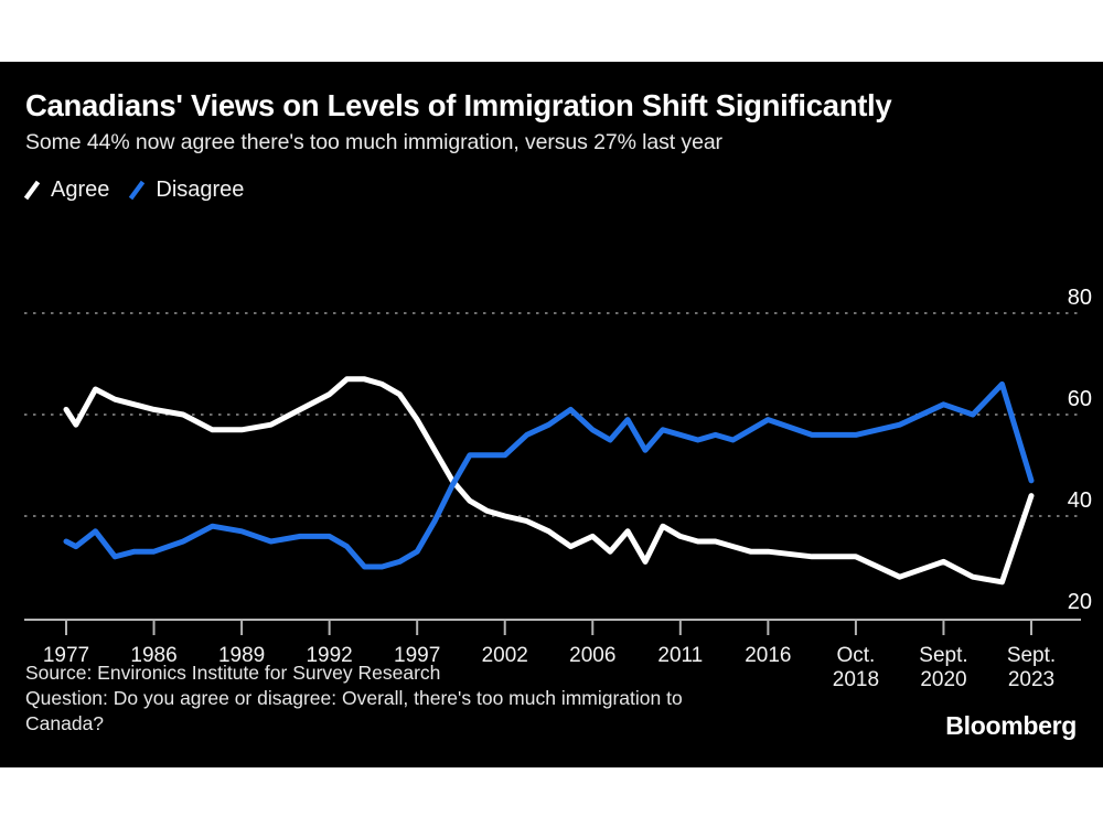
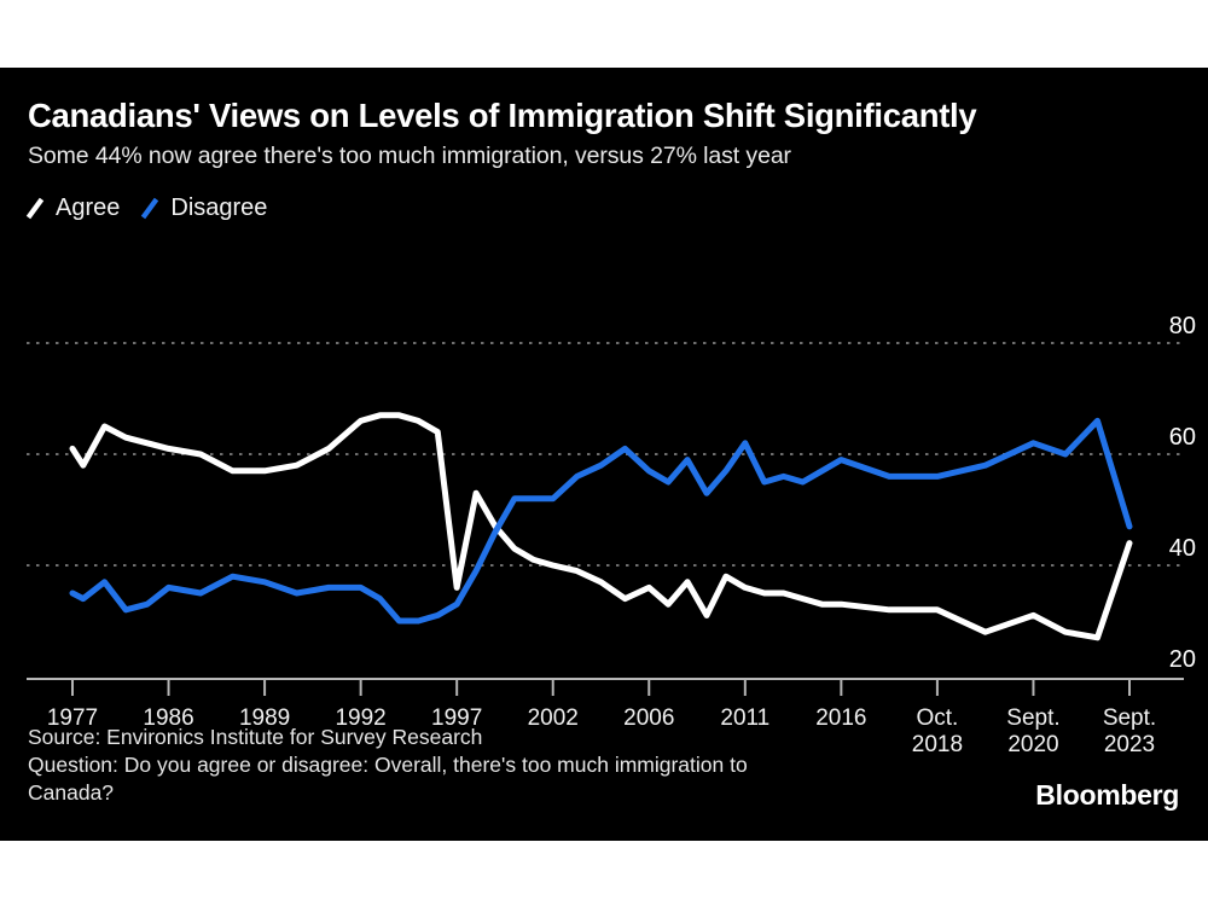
Disagree/1986: 33 -> 36
Agree/1992: 64 -> 66
Agree/1997: 59 -> 36
Disagree/2011: 56 -> 62
